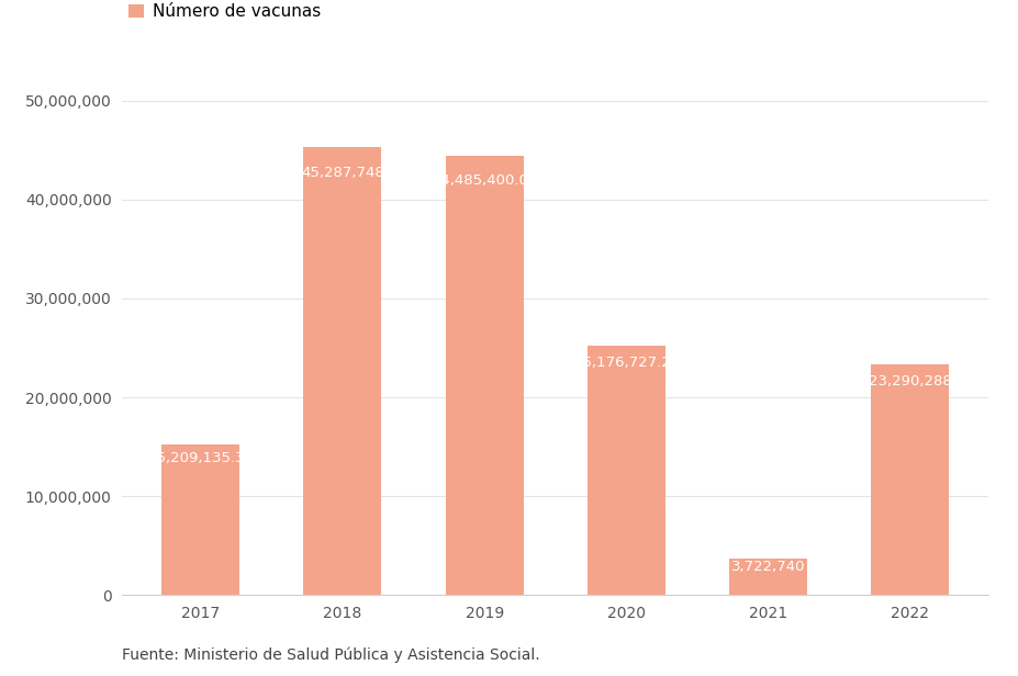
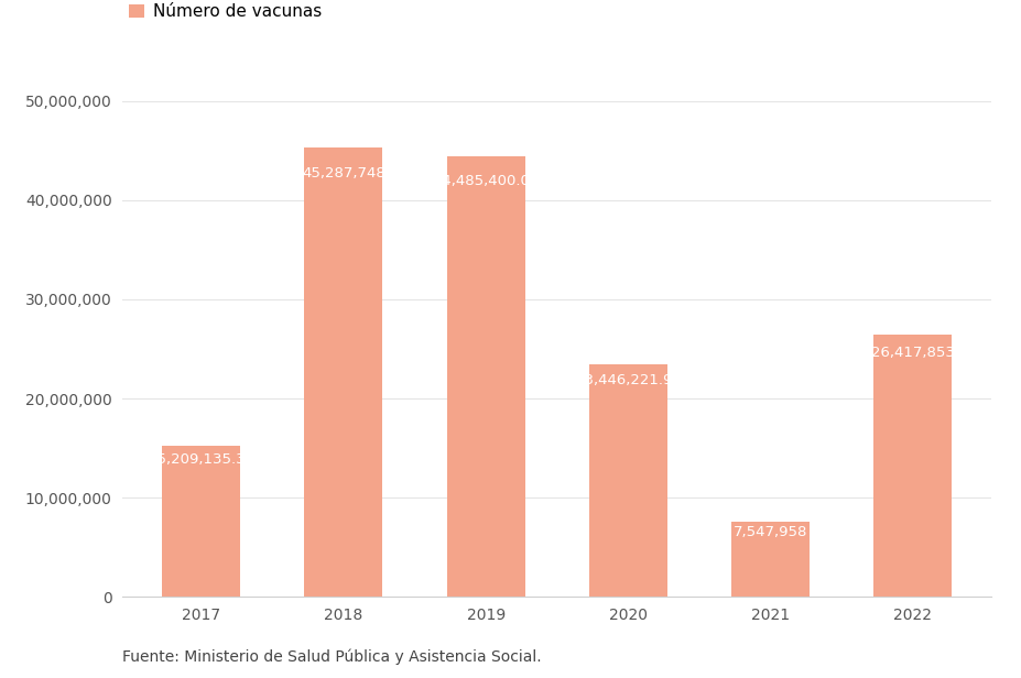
2020: 25,176,727.24 -> 23,446,221.94
2021: 3,722,740 -> 7,547,958
2022: 23,290,288 -> 26,417,853
